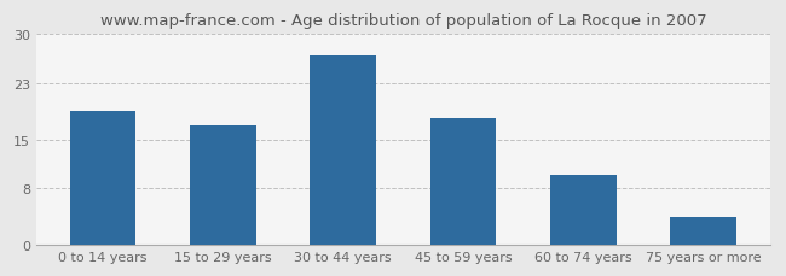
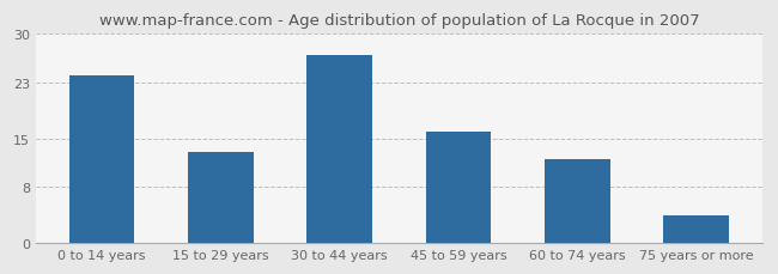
0 to 14 years: 19 -> 24
15 to 29 years: 17 -> 13
45 to 59 years: 18 -> 16
60 to 74 years: 10 -> 12
